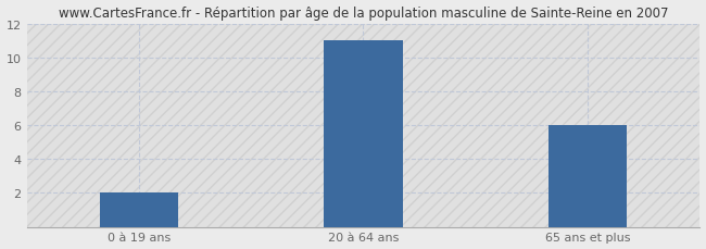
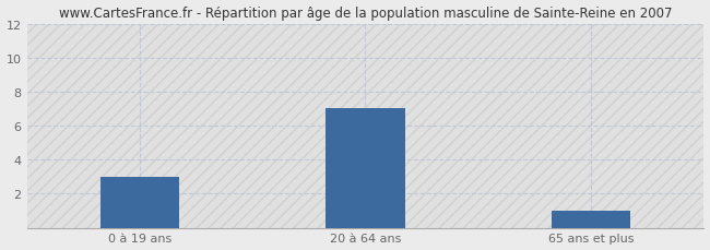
0 à 19 ans: 2 -> 3
20 à 64 ans: 11 -> 7
65 ans et plus: 6 -> 1
